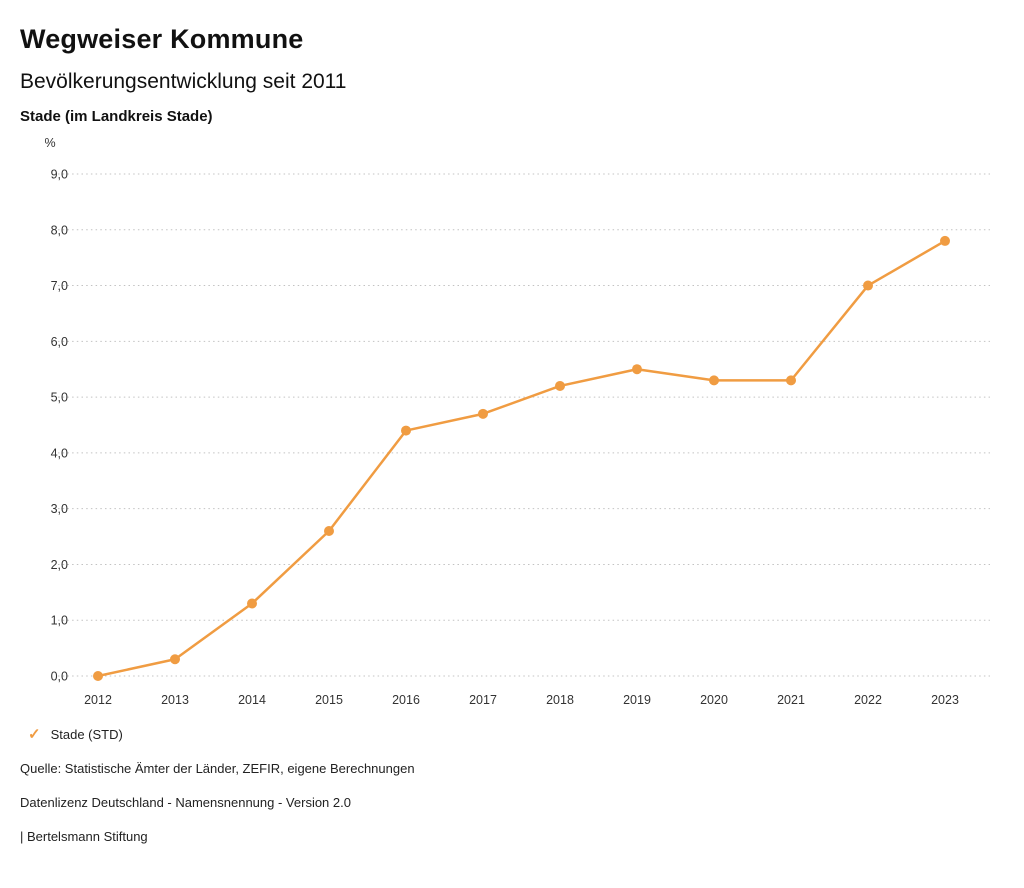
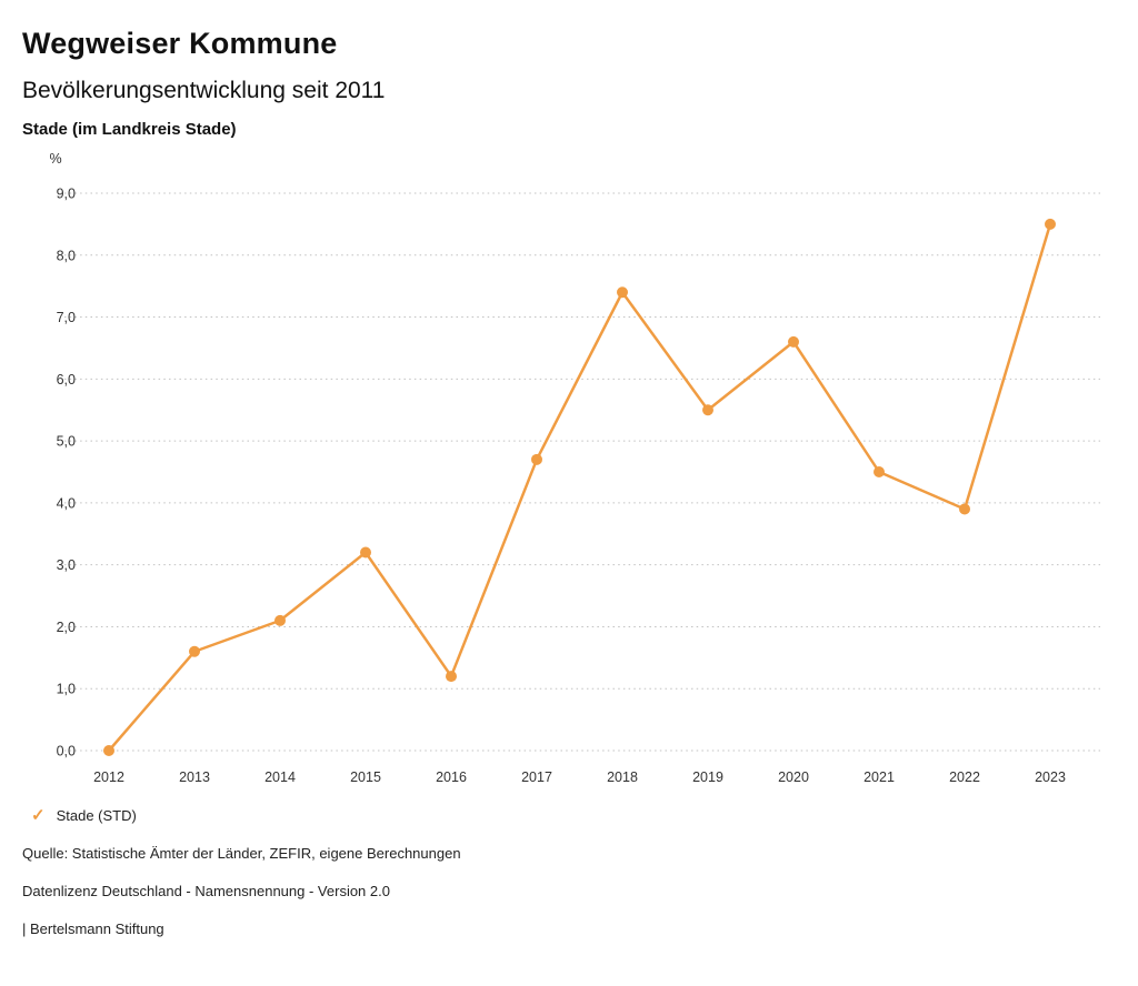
2013: 0,3 -> 1,6
2014: 1,3 -> 2,1
2015: 2,6 -> 3,2
2016: 4,4 -> 1,2
2018: 5,2 -> 7,4
2020: 5,3 -> 6,6
2021: 5,3 -> 4,5
2022: 7,0 -> 3,9
2023: 7,8 -> 8,5
